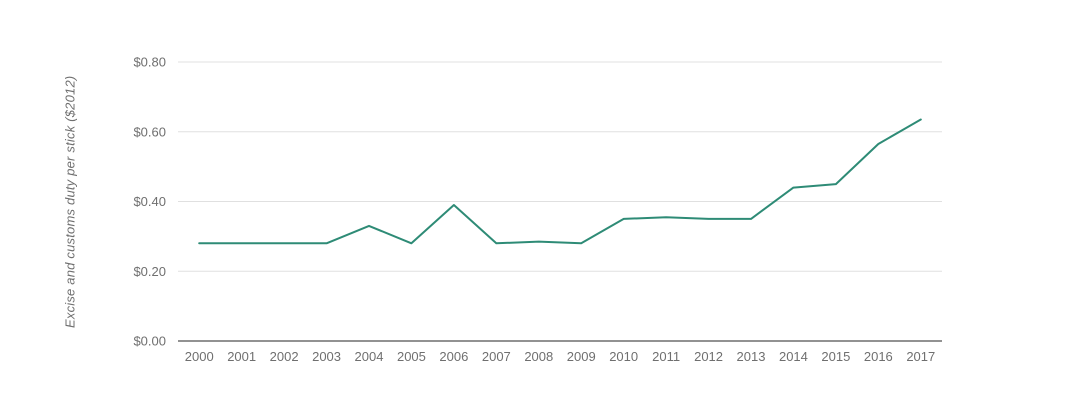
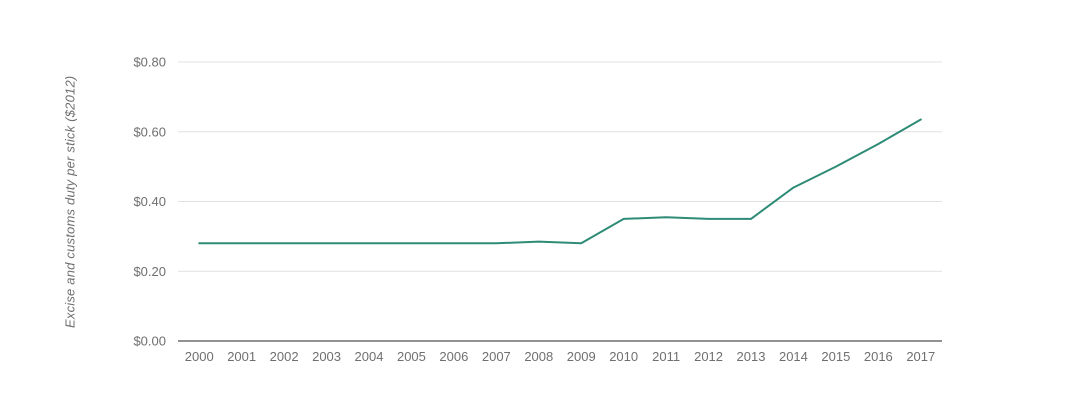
2004: $0.33 -> $0.28
2006: $0.39 -> $0.28
2015: $0.45 -> $0.50
